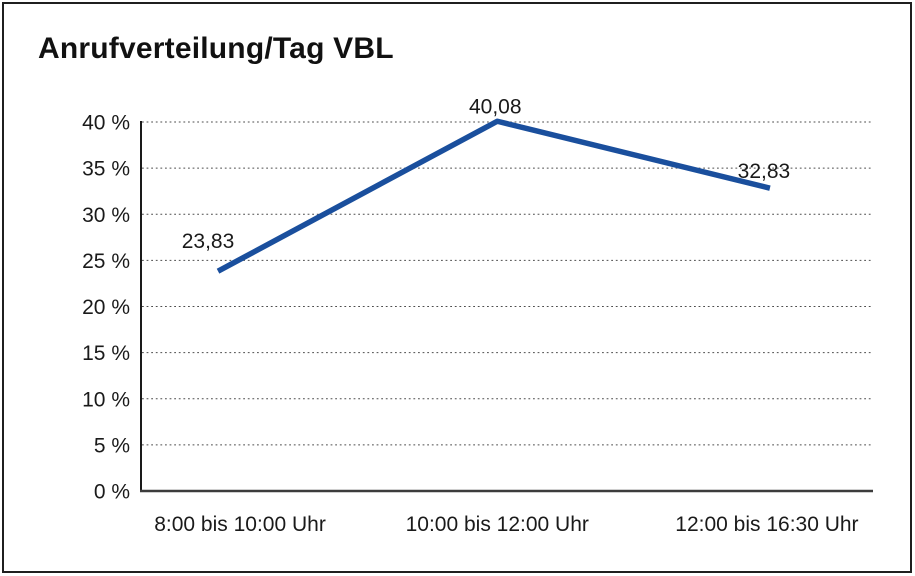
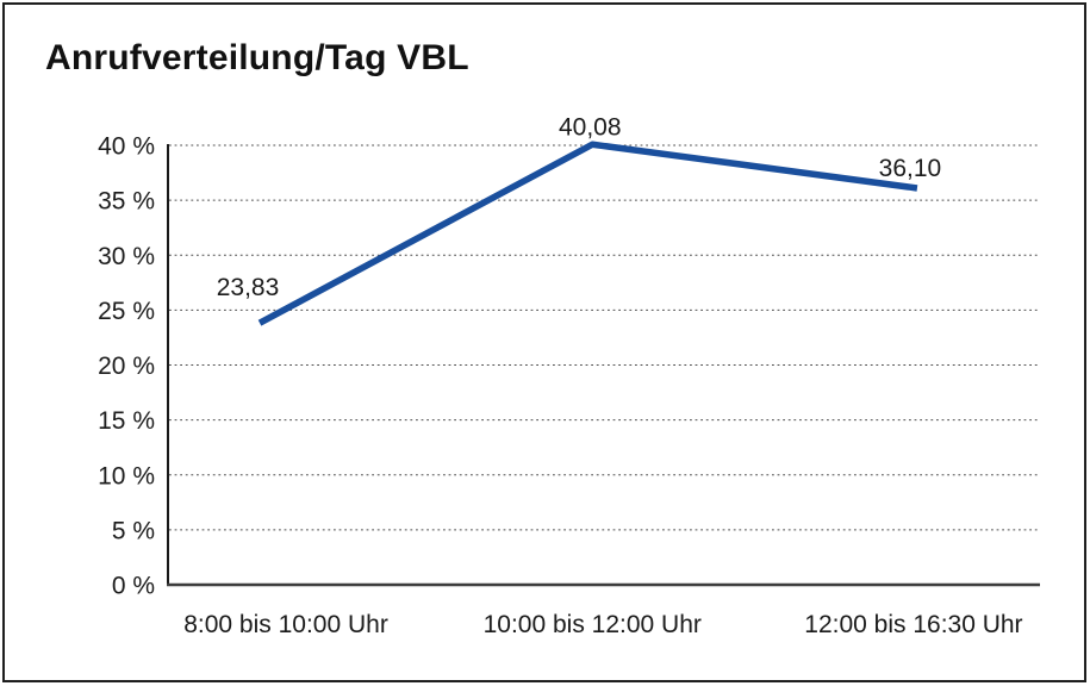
12:00 bis 16:30 Uhr: 32,83 -> 36,10
